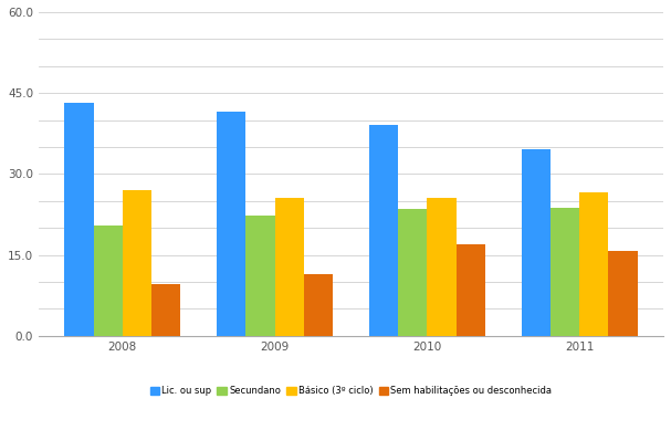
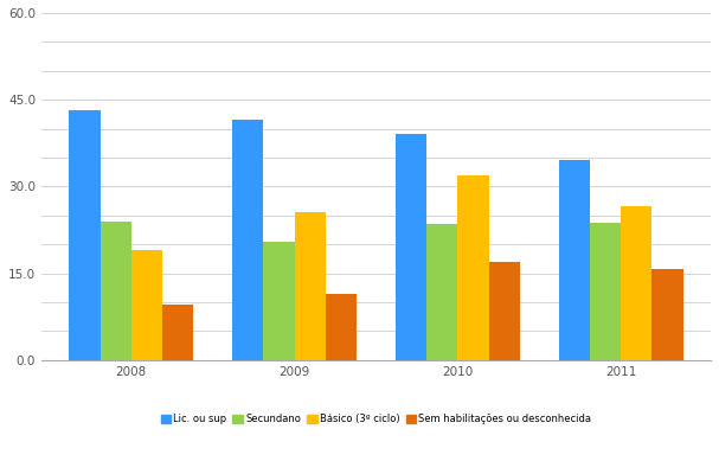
Secundano/2008: 20.5 -> 24.0
Básico (3º ciclo)/2008: 27.0 -> 19.0
Secundano/2009: 22.3 -> 20.5
Básico (3º ciclo)/2010: 25.5 -> 32.0
